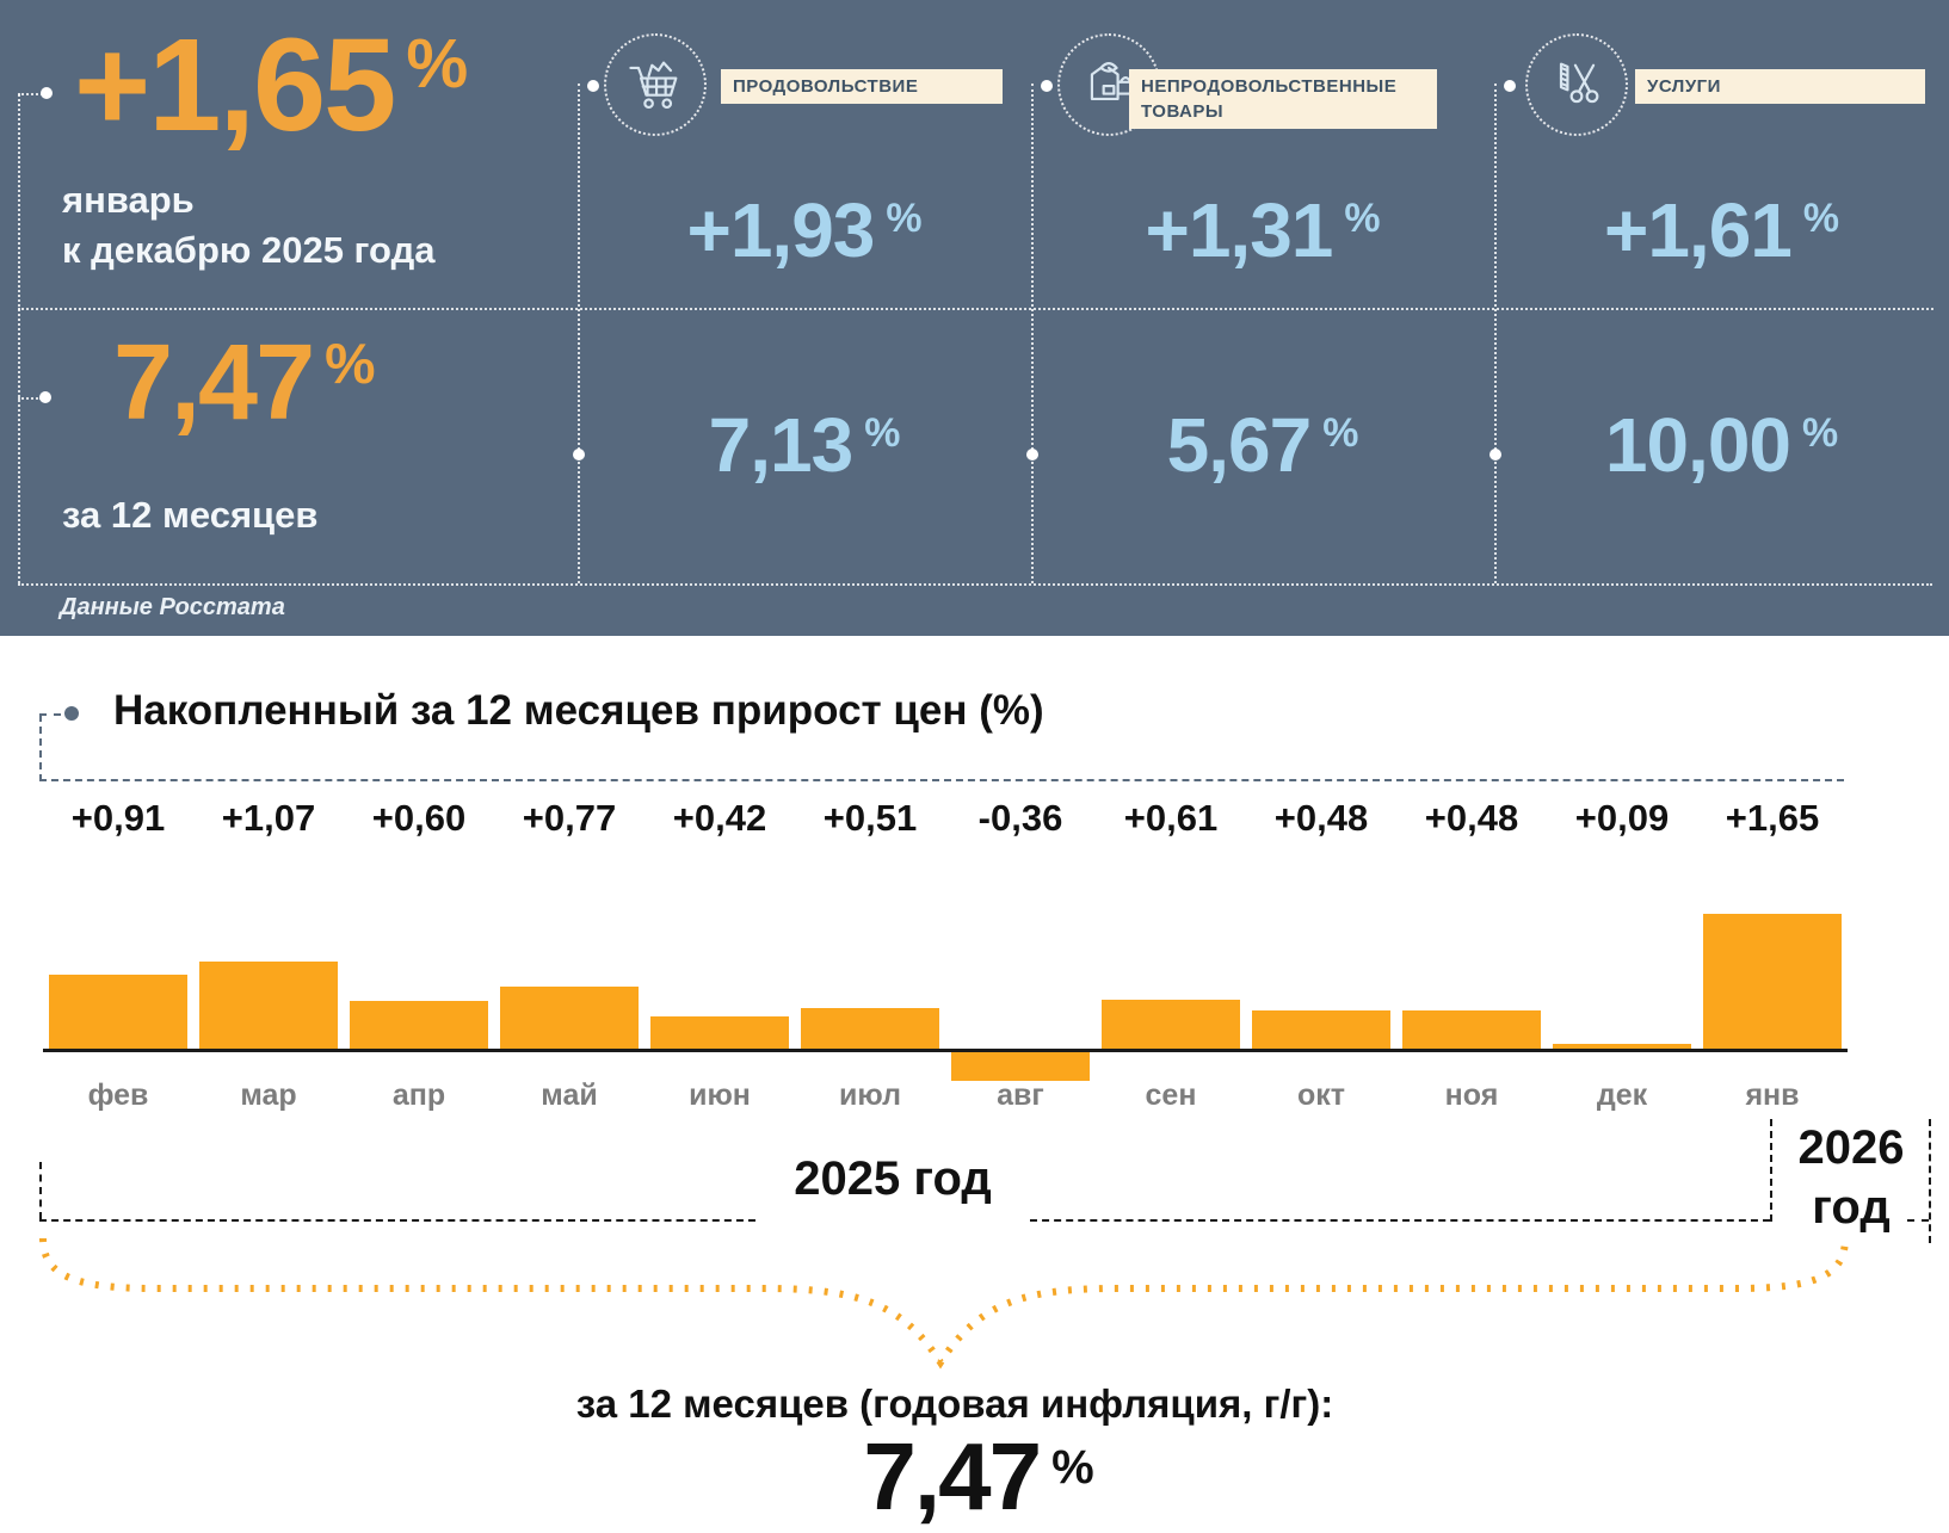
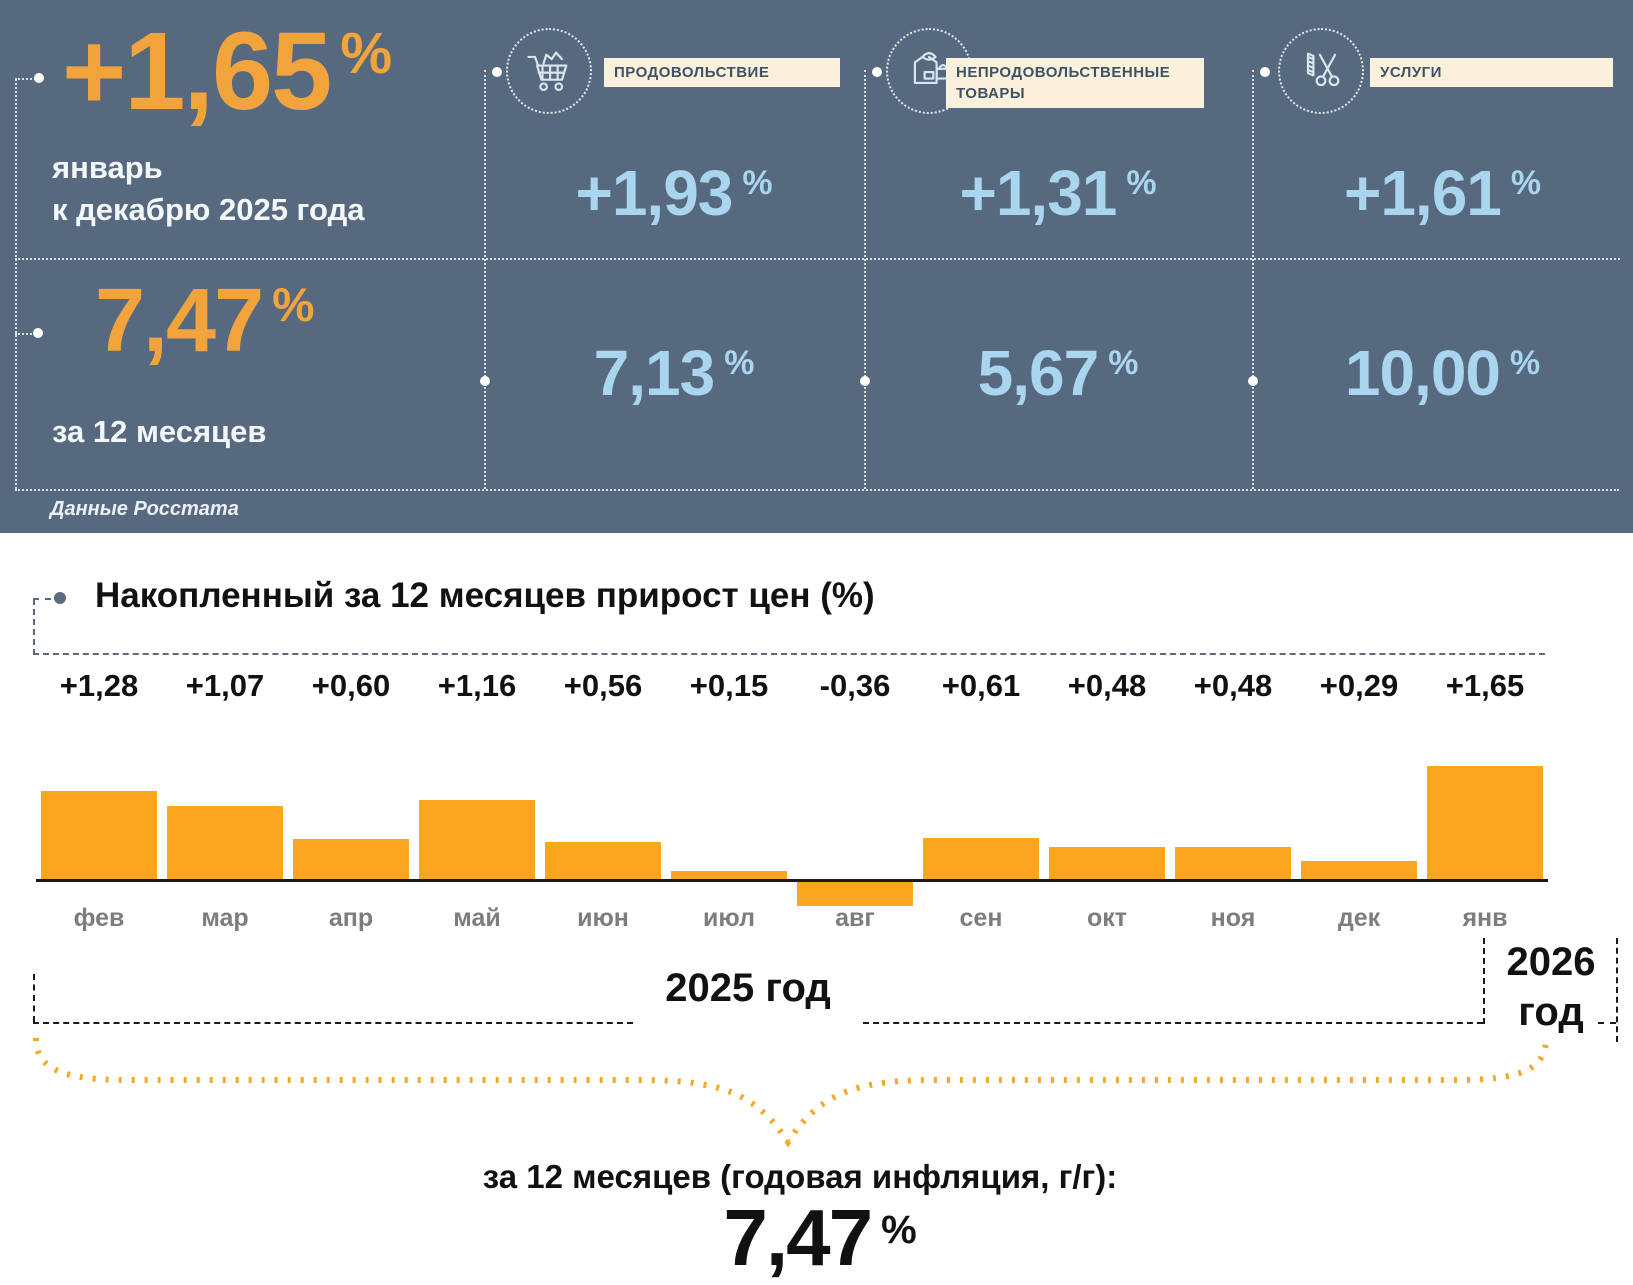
фев: +0,91 -> +1,28
май: +0,77 -> +1,16
июн: +0,42 -> +0,56
июл: +0,51 -> +0,15
дек: +0,09 -> +0,29
